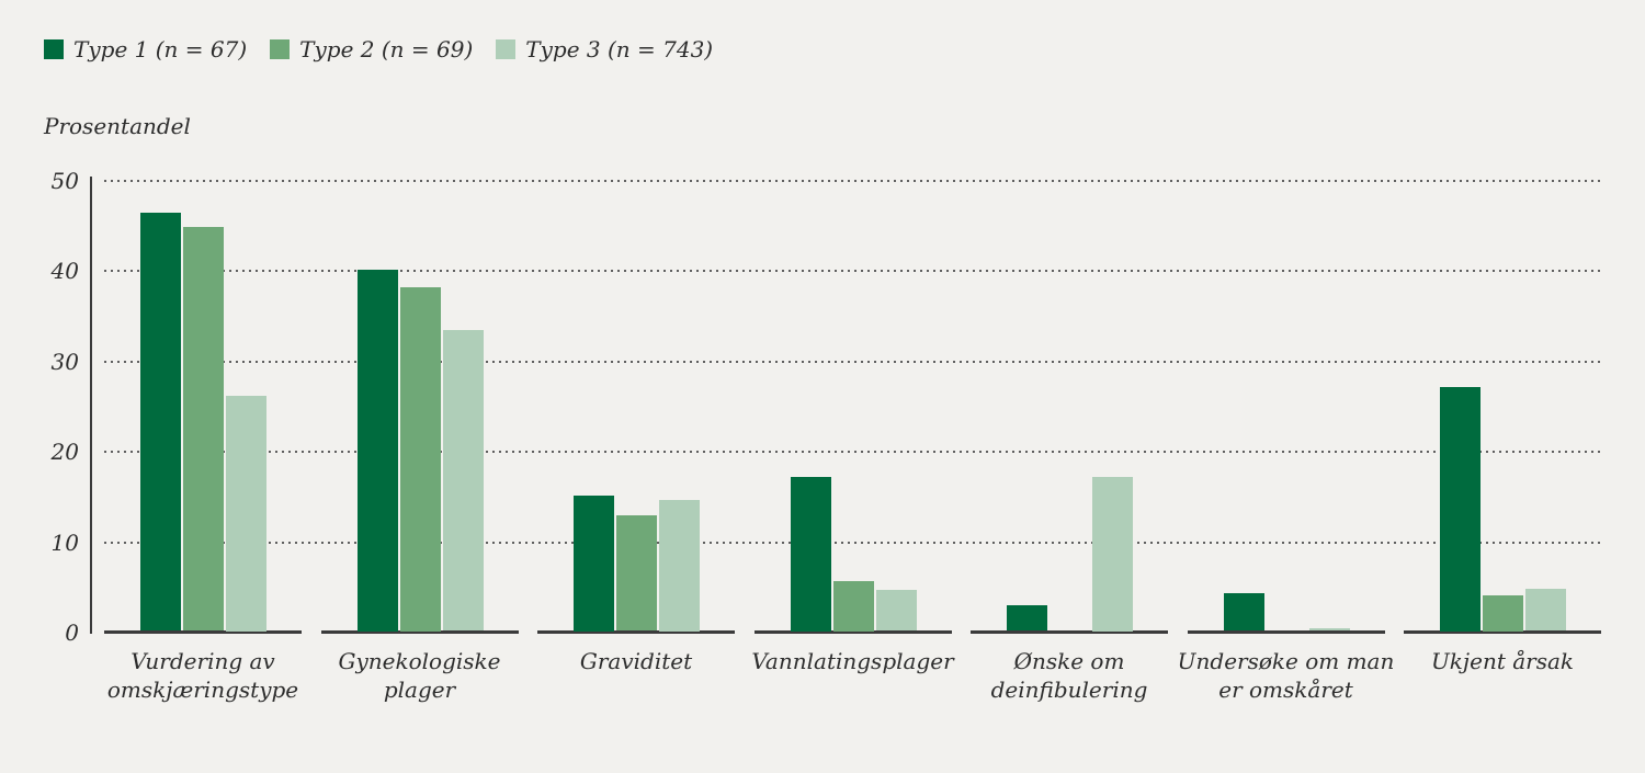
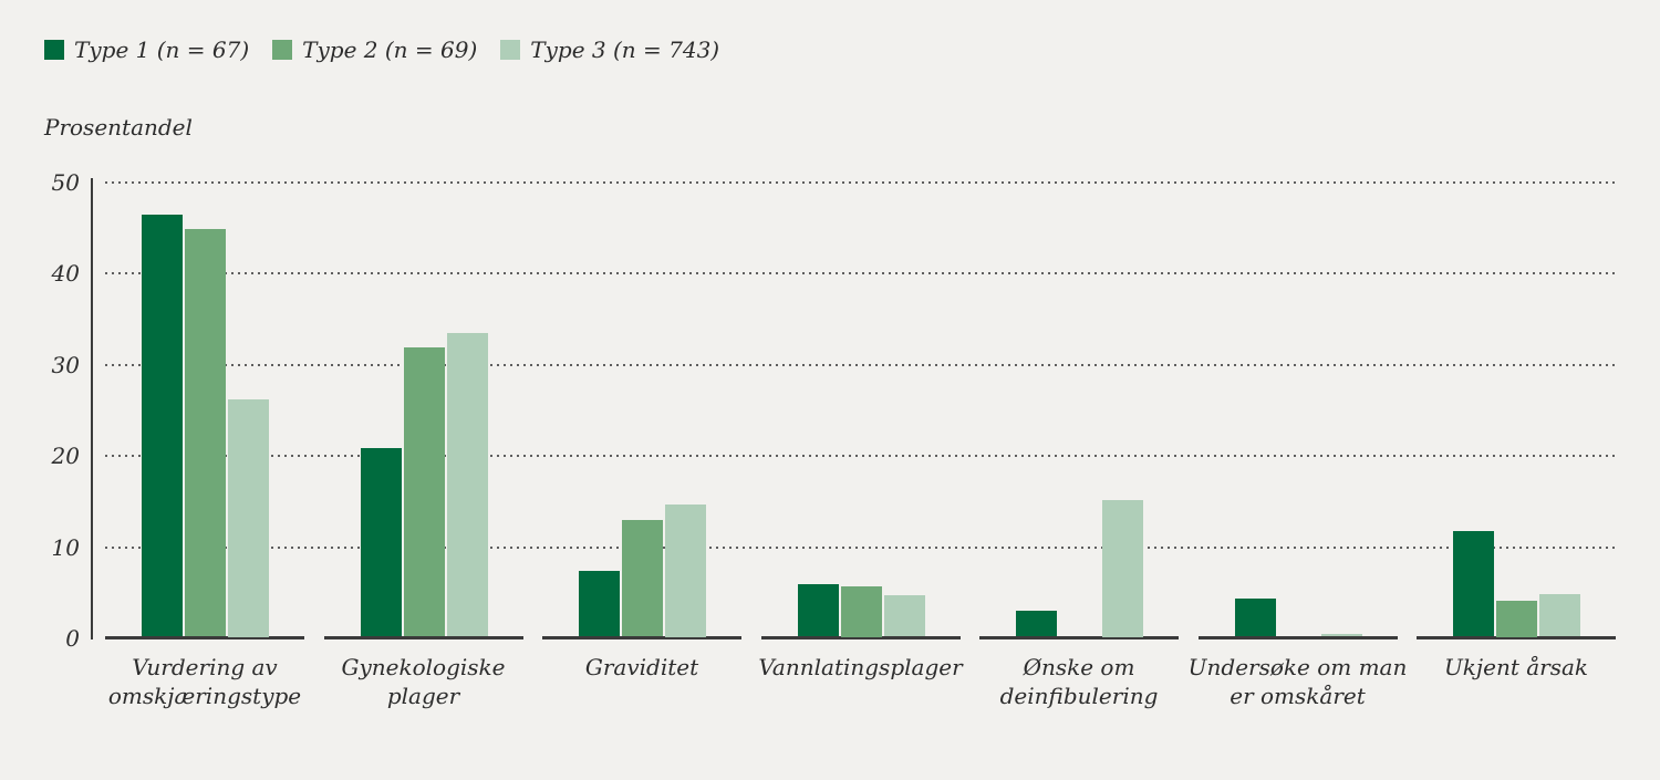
Type 1 (n = 67)/Gynekologiske plager: 40 -> 21
Type 2 (n = 69)/Gynekologiske plager: 38 -> 32
Type 1 (n = 67)/Graviditet: 15 -> 7
Type 1 (n = 67)/Vannlatingsplager: 17 -> 6
Type 3 (n = 743)/Ønske om deinfibulering: 17 -> 15
Type 1 (n = 67)/Ukjent årsak: 27 -> 12
